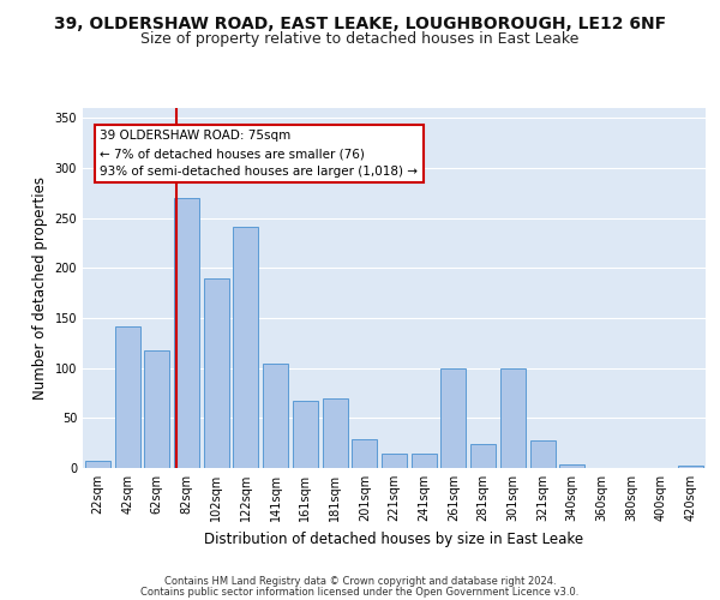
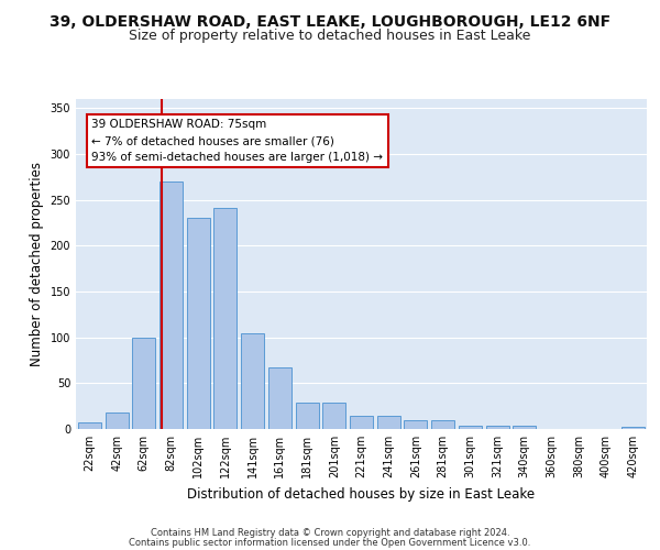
42sqm: 142 -> 18
62sqm: 118 -> 100
102sqm: 190 -> 230
181sqm: 70 -> 29
261sqm: 100 -> 10
281sqm: 24 -> 10
301sqm: 100 -> 4
321sqm: 28 -> 4
